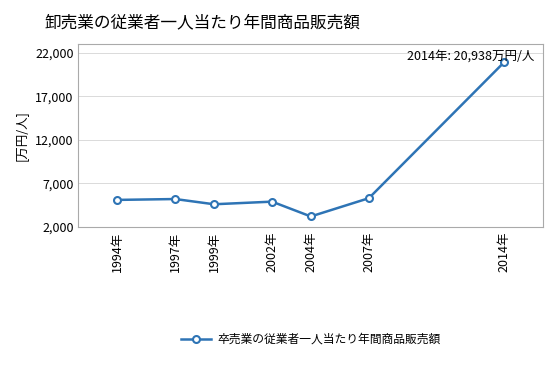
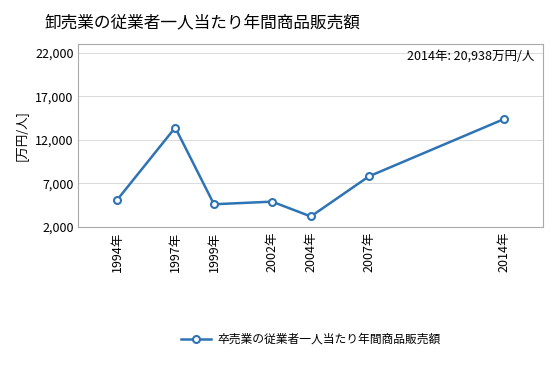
1997年: 5,200 -> 13,400
2007年: 5,300 -> 7,800
2014年: 20,900 -> 14,400
